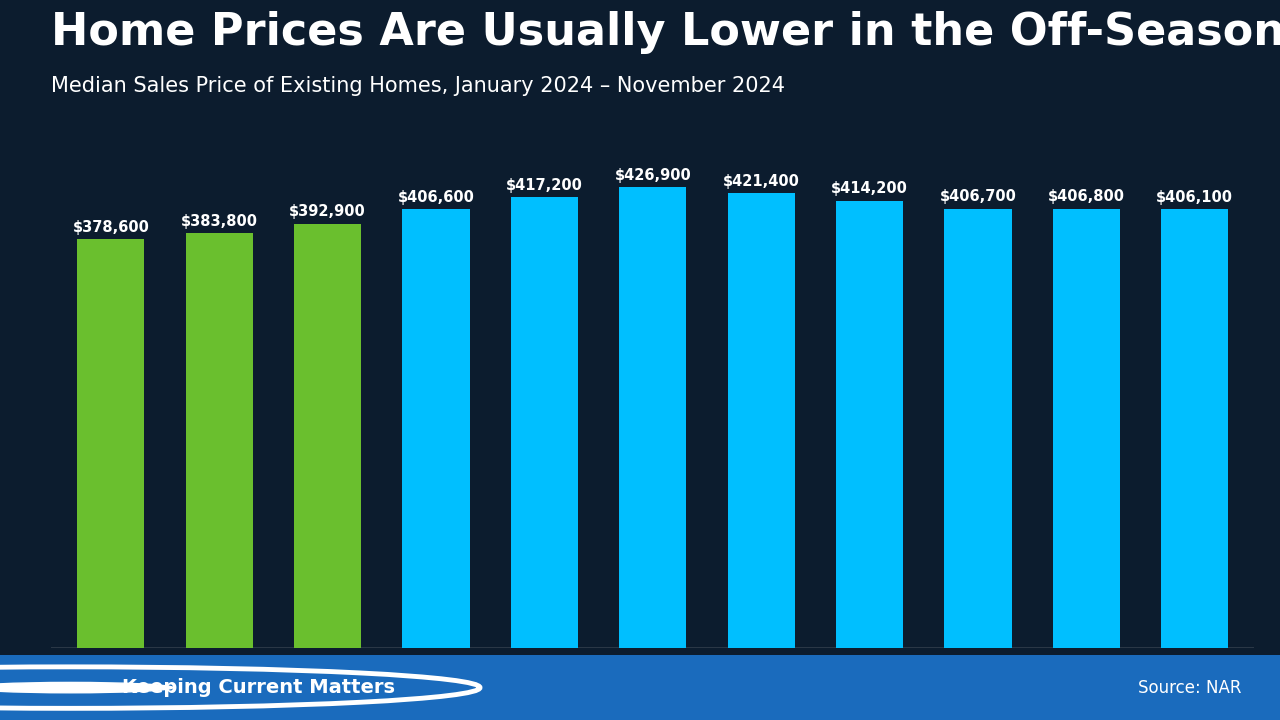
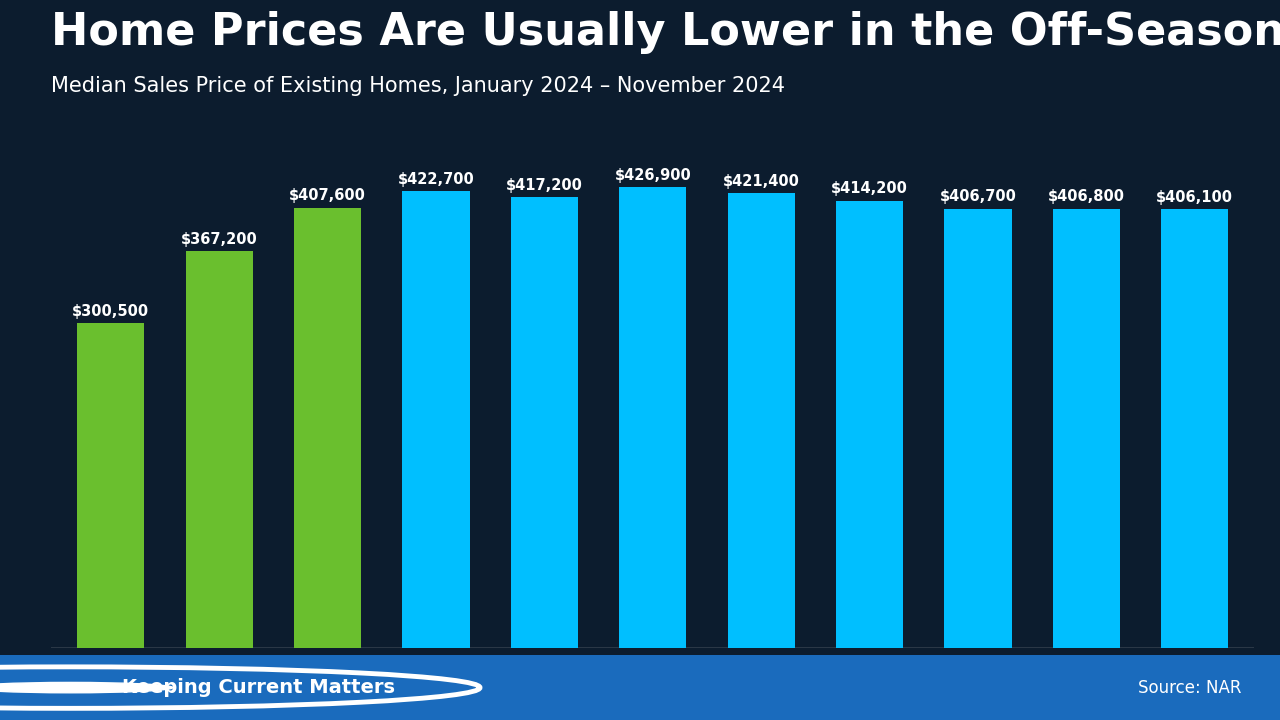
Jan-24: $378,600 -> $300,500
Feb-24: $383,800 -> $367,200
Mar-24: $392,900 -> $407,600
Apr-24: $406,600 -> $422,700
